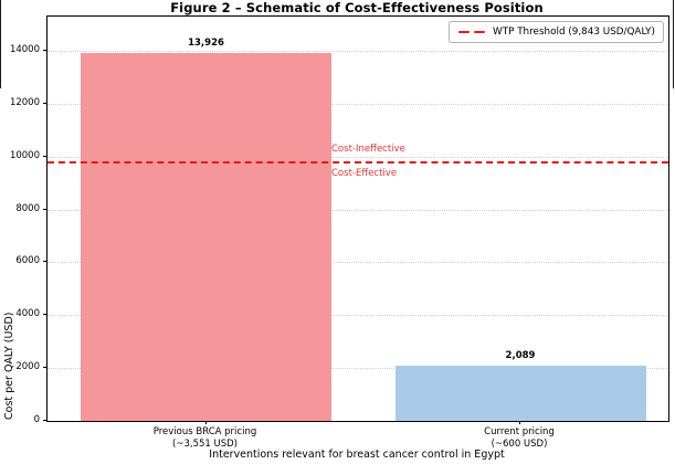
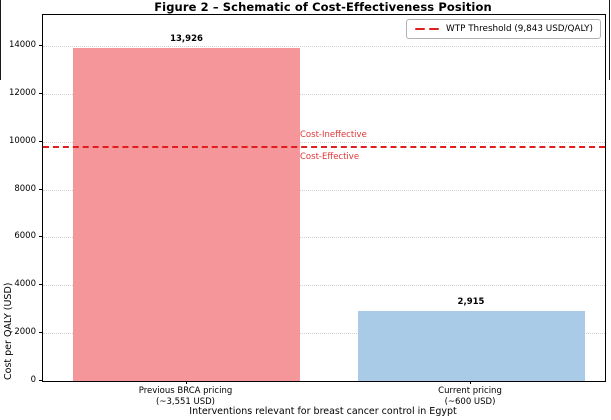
Current pricing (~600 USD): 2,089 -> 2,915
